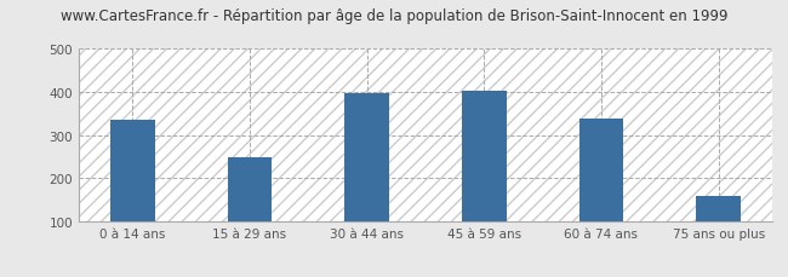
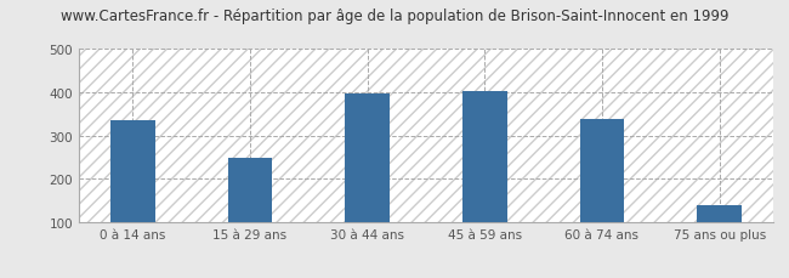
75 ans ou plus: 158 -> 140
